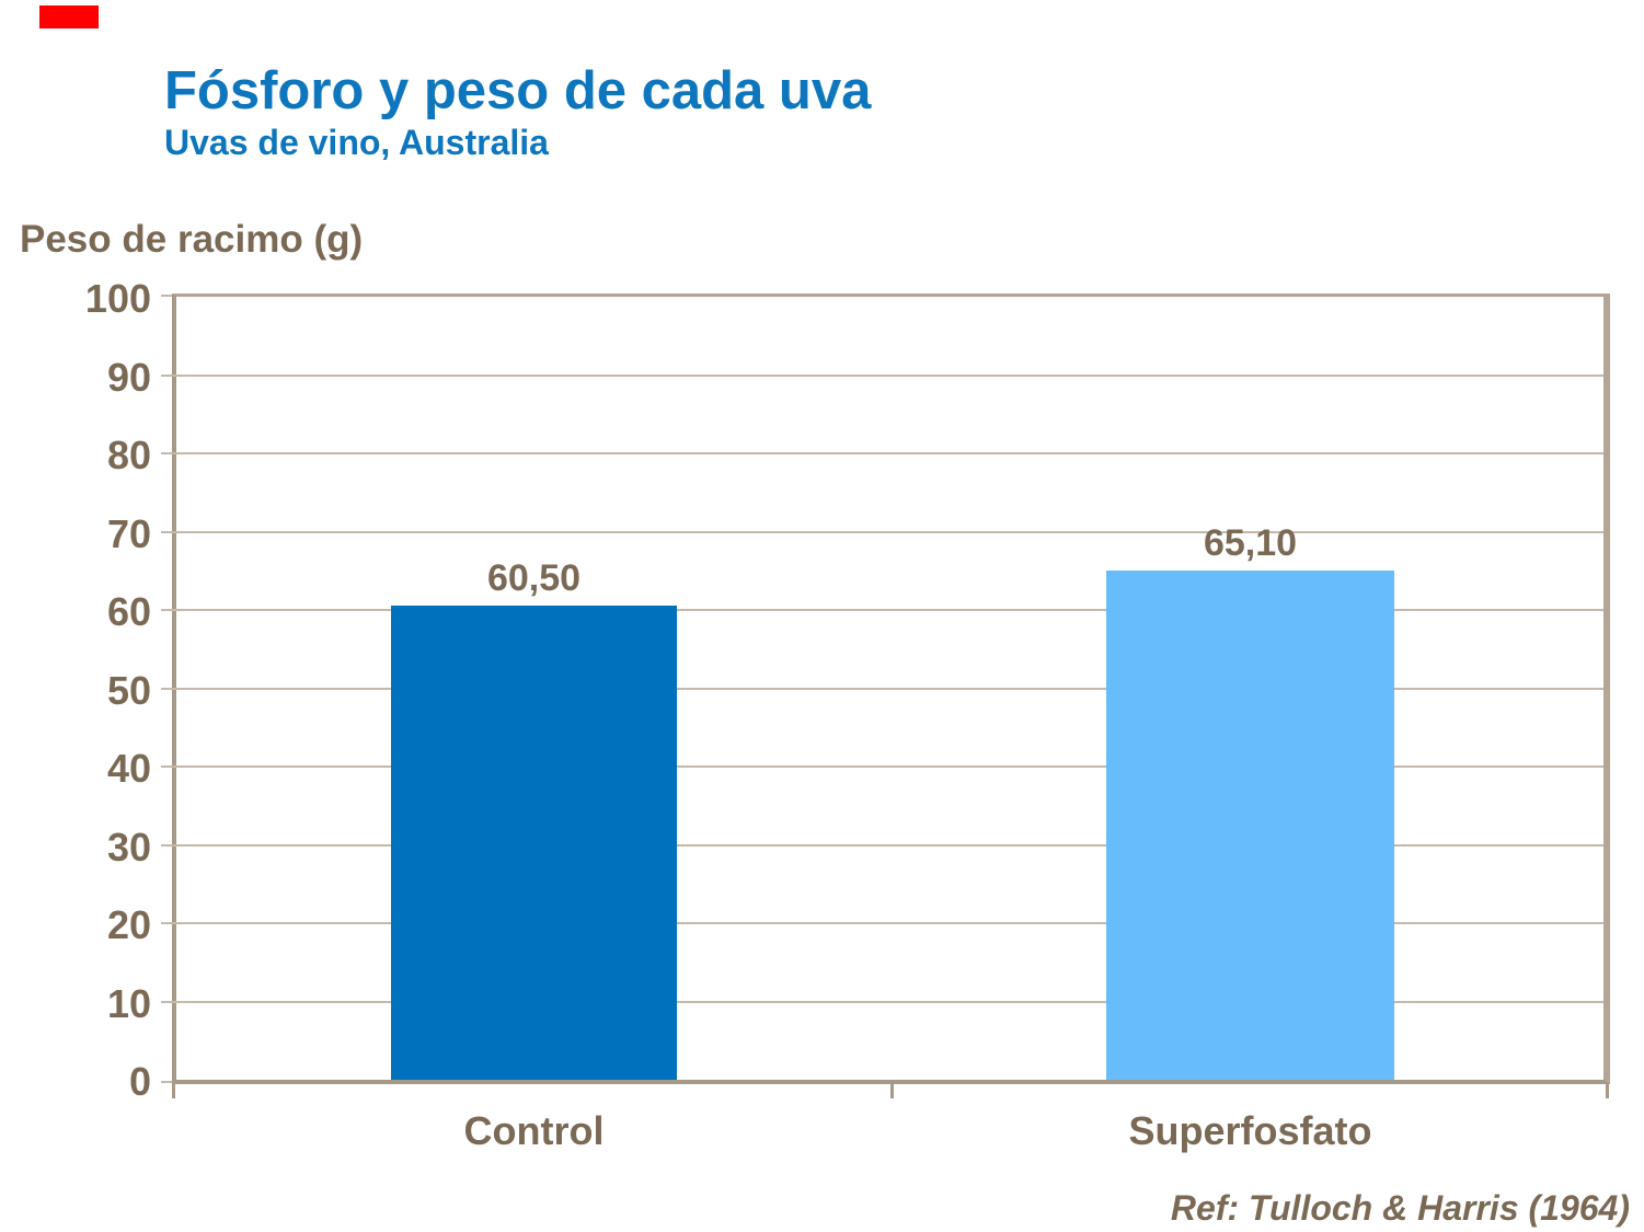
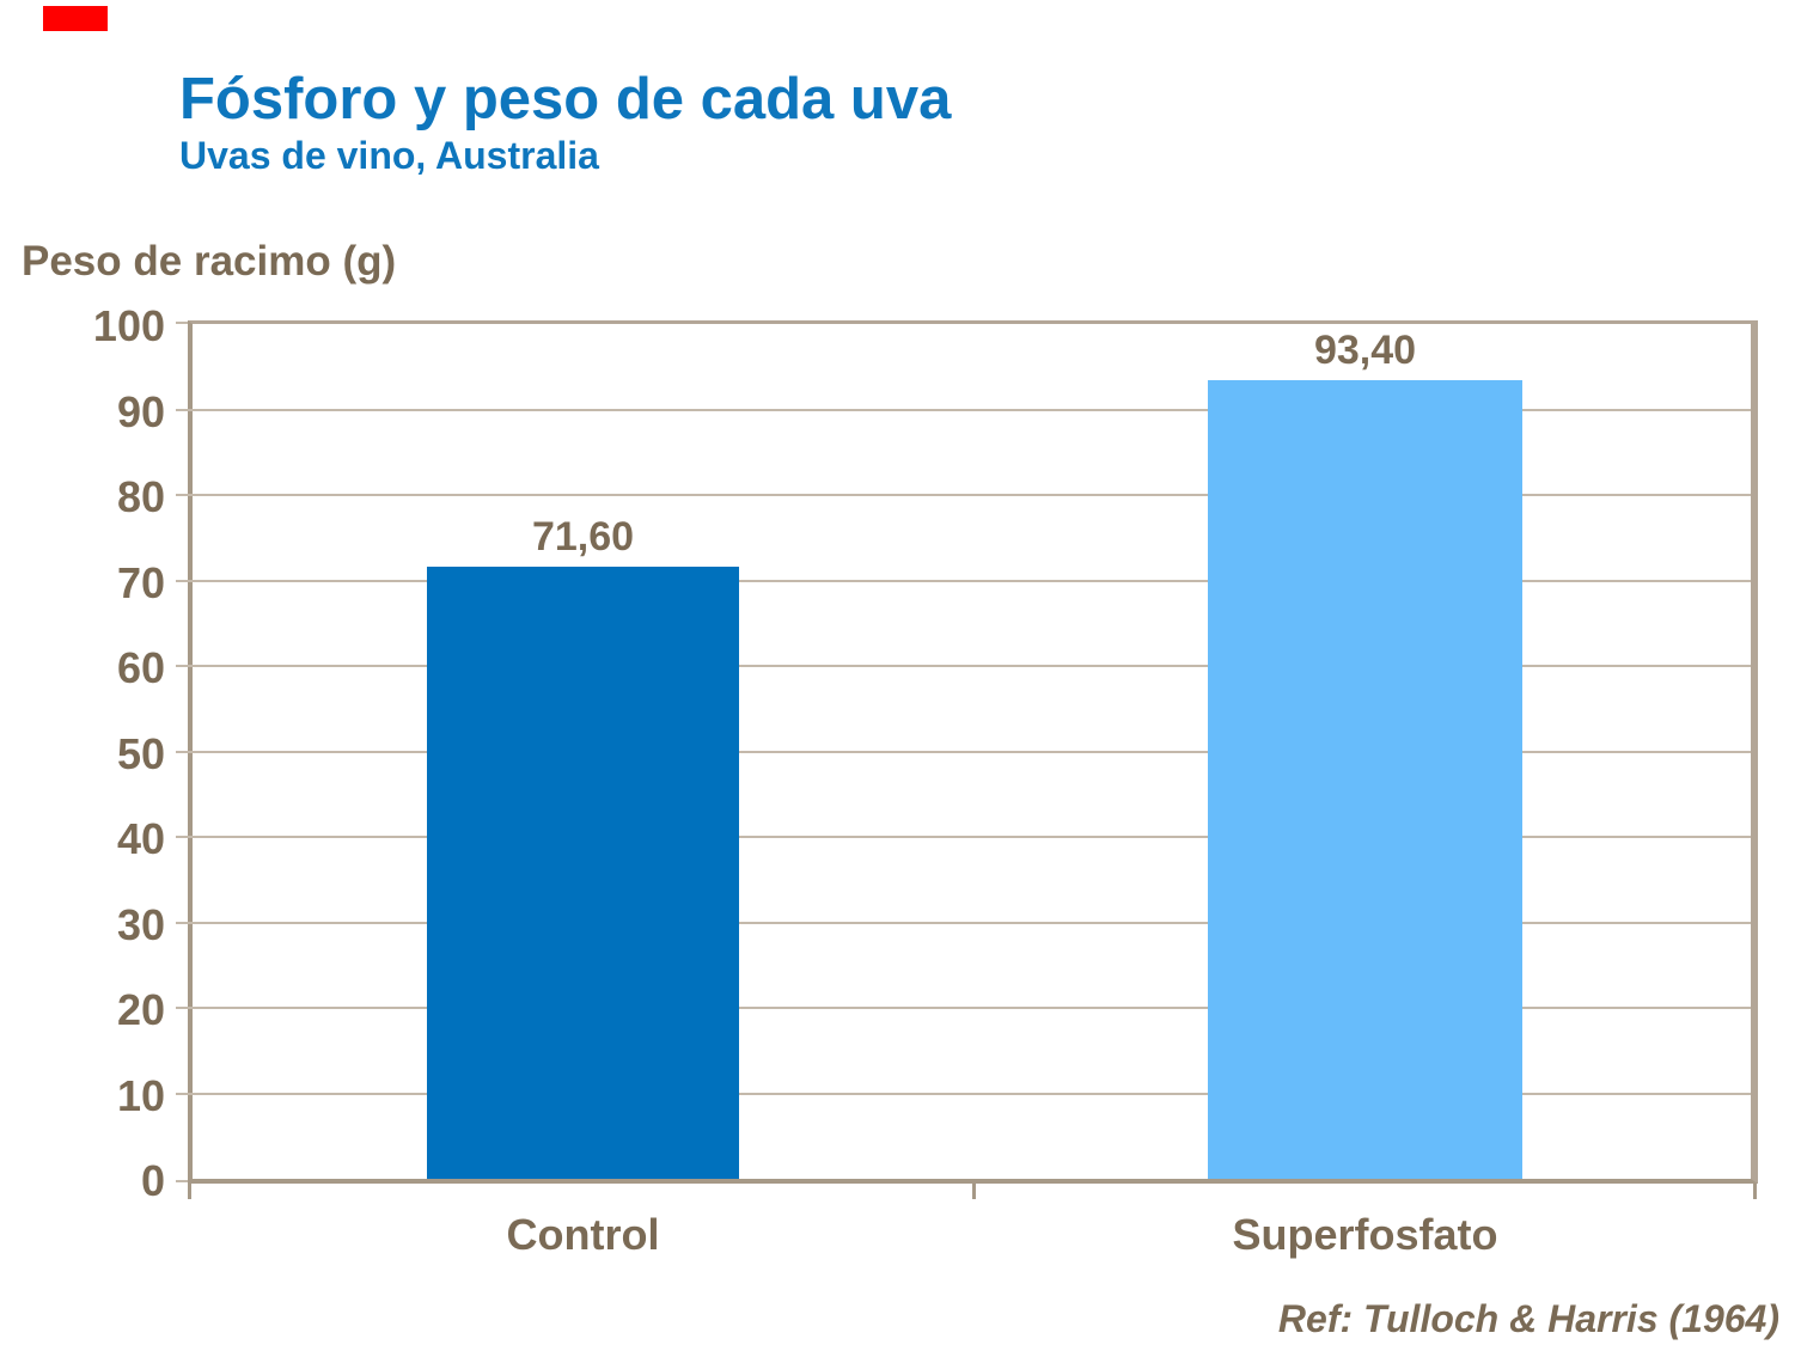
Control: 60,50 -> 71,60
Superfosfato: 65,10 -> 93,40
